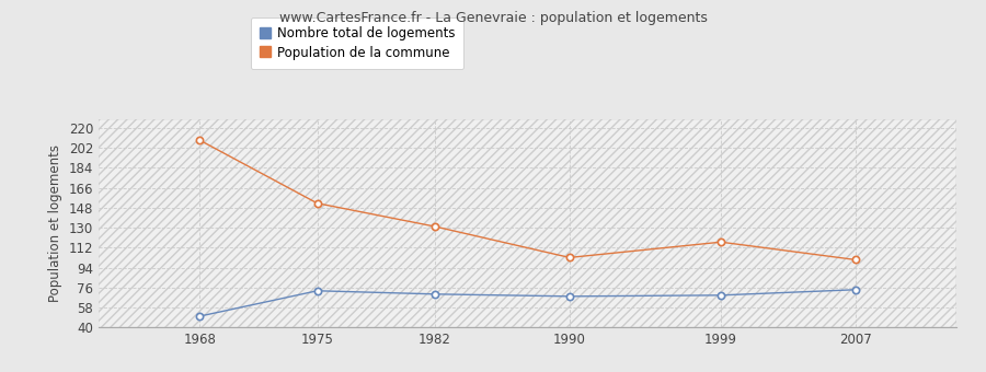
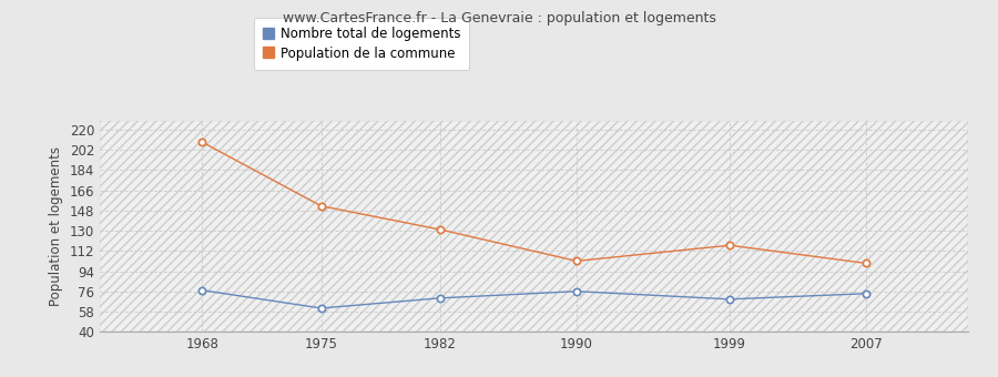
Nombre total de logements/1968: 50 -> 77
Nombre total de logements/1975: 73 -> 61
Nombre total de logements/1990: 68 -> 76
